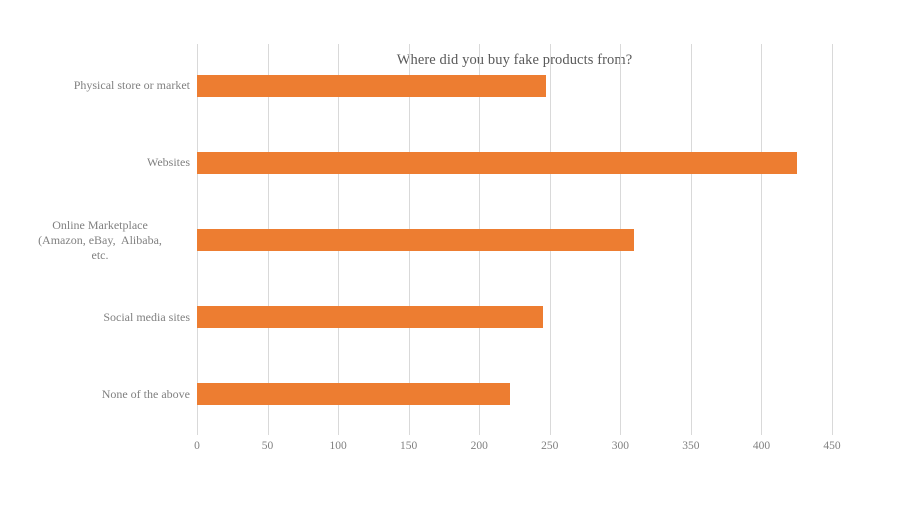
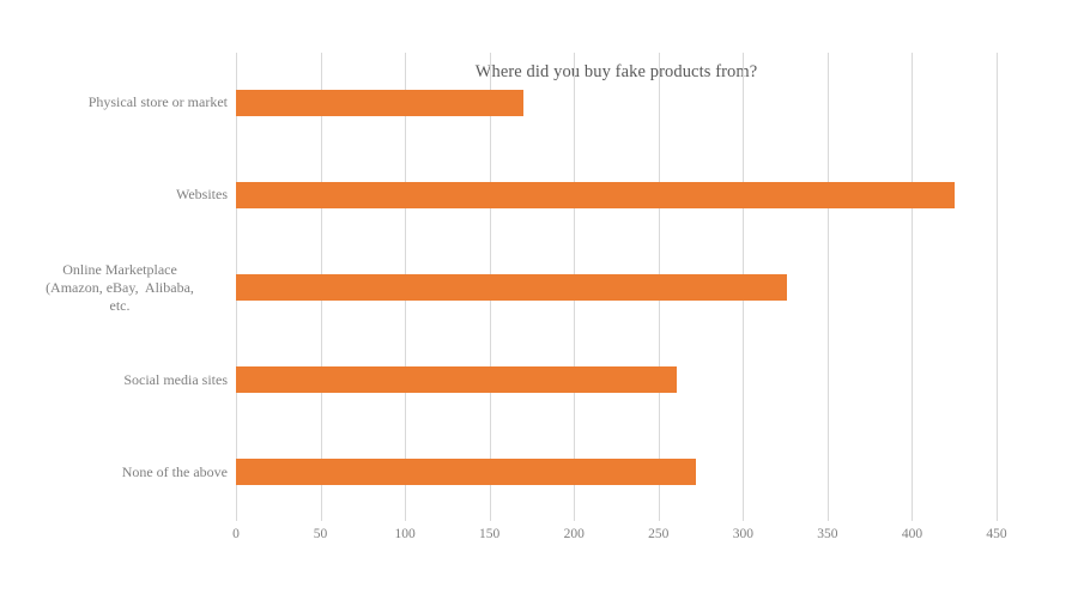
Physical store or market: 247 -> 170
Online Marketplace (Amazon, eBay, Alibaba, etc.: 310 -> 326
Social media sites: 245 -> 261
None of the above: 222 -> 272
